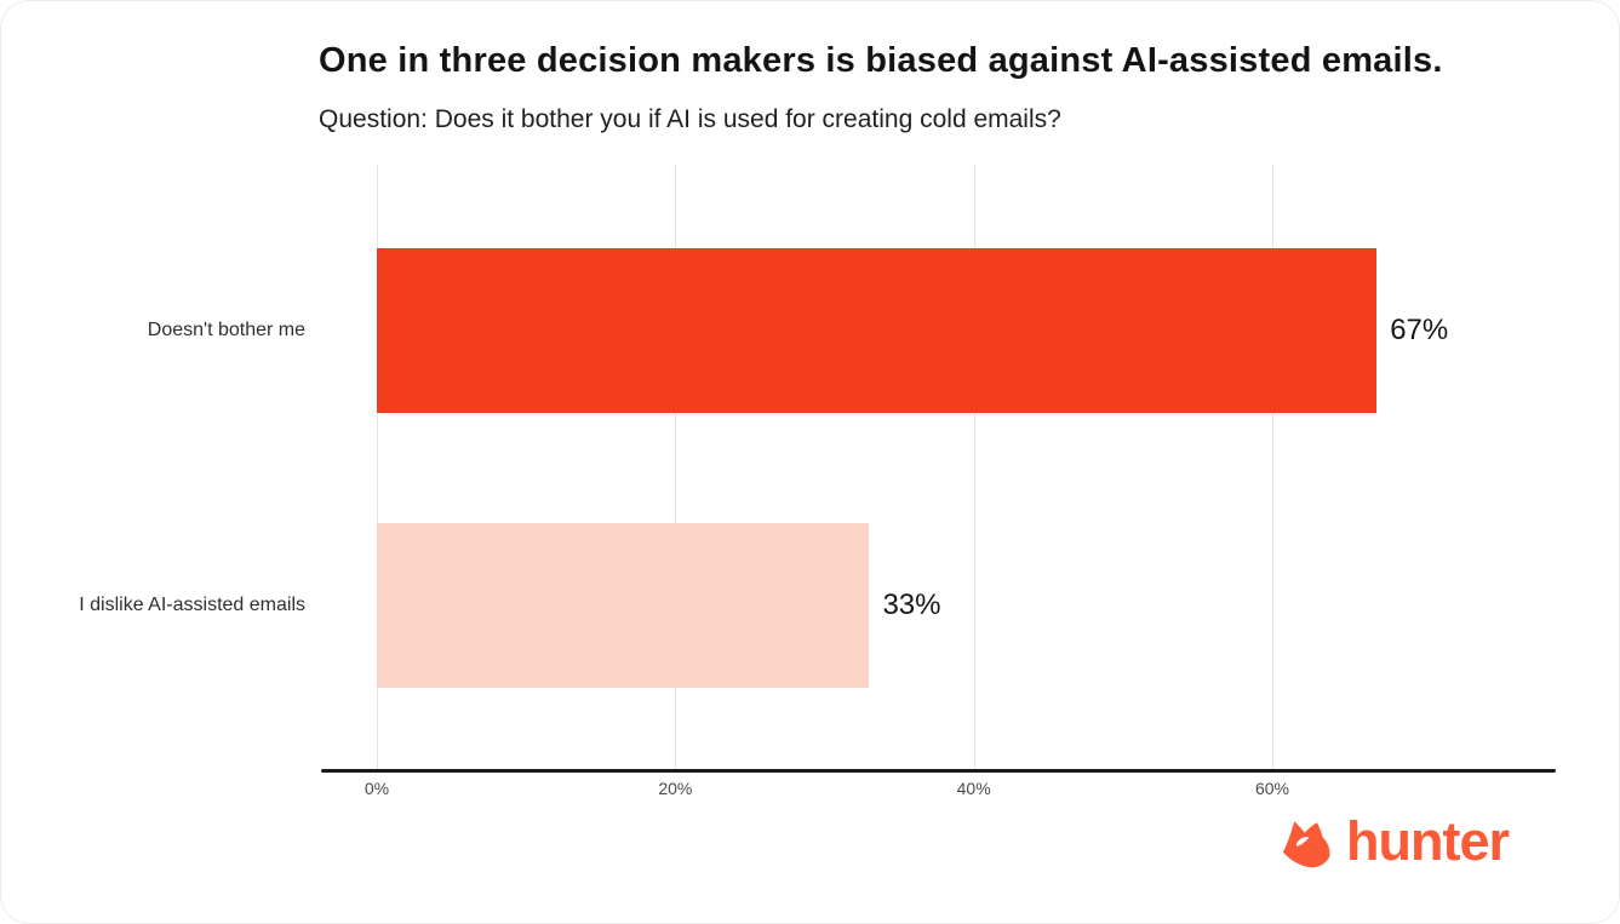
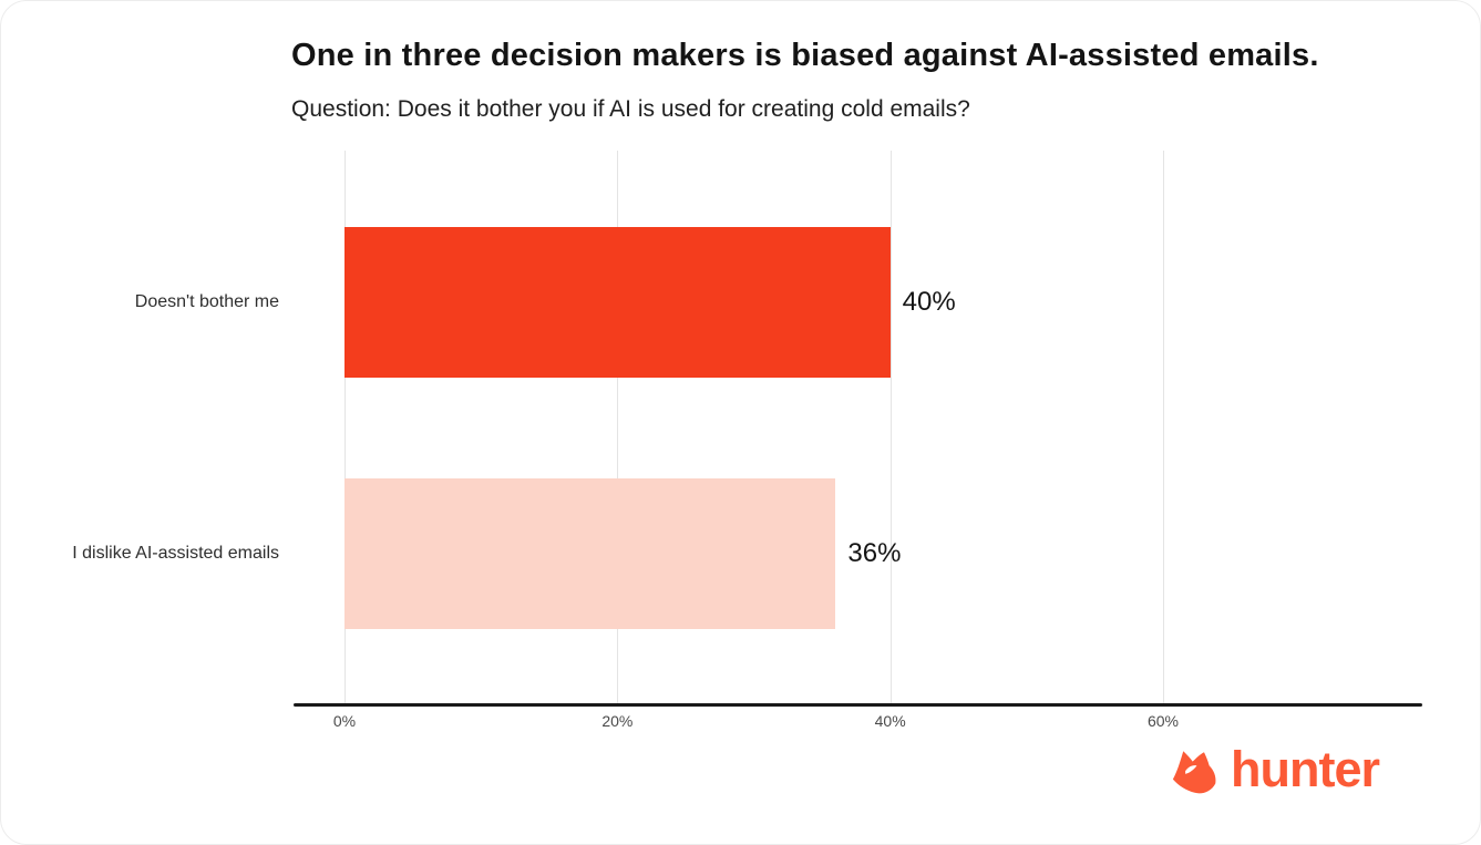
Doesn't bother me: 67% -> 40%
I dislike AI-assisted emails: 33% -> 36%
